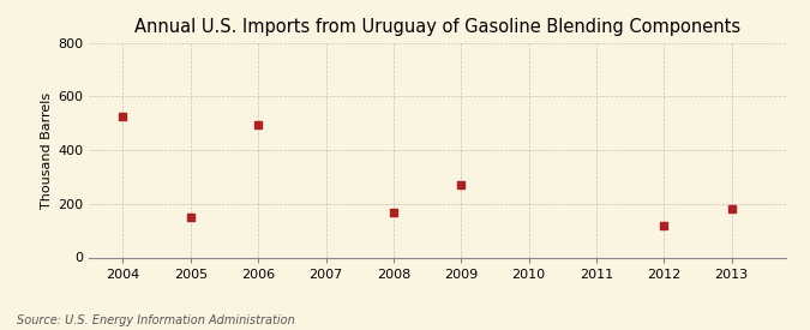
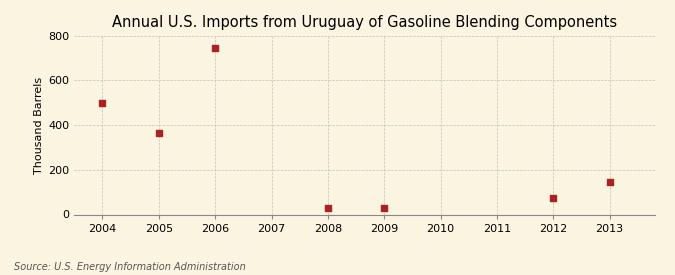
2004: 525 -> 500
2005: 150 -> 365
2006: 495 -> 745
2008: 170 -> 30
2009: 270 -> 30
2012: 120 -> 75
2013: 180 -> 145
